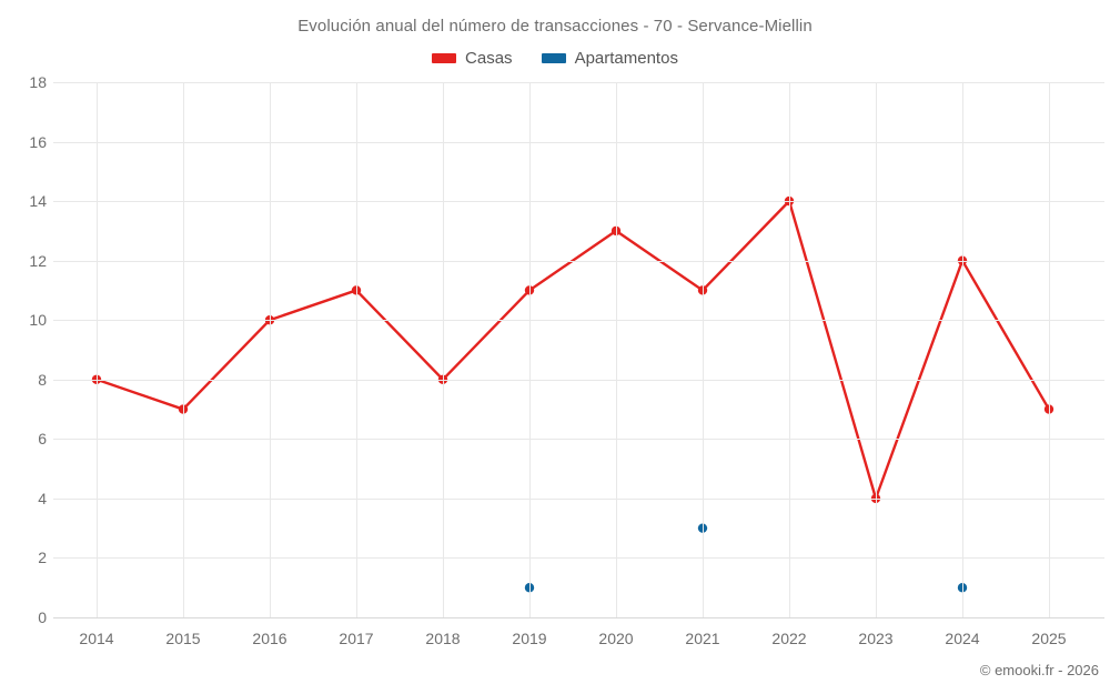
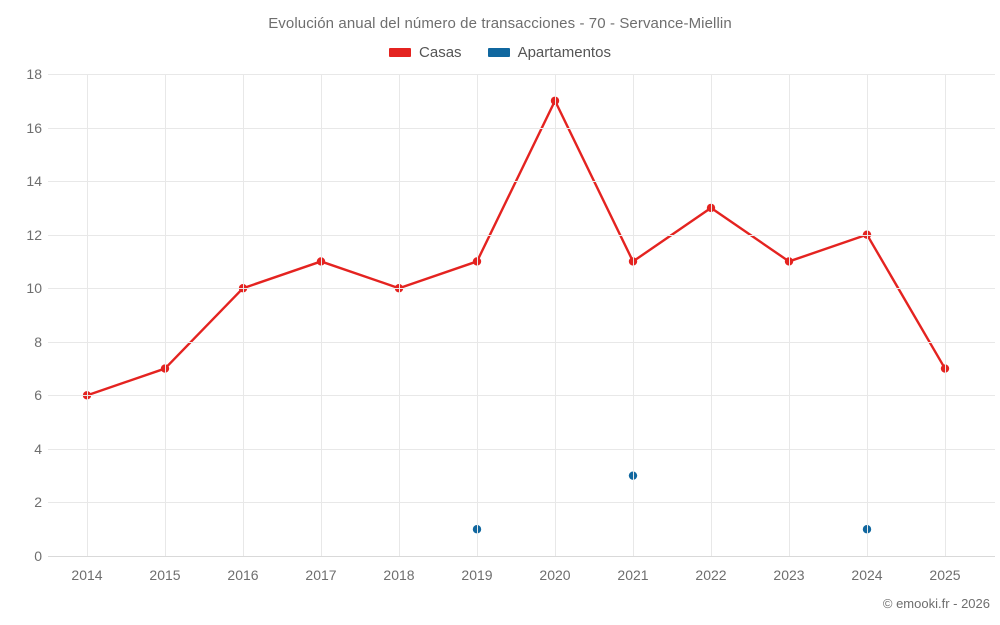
Casas/2014: 8 -> 6
Casas/2018: 8 -> 10
Casas/2020: 13 -> 17
Casas/2022: 14 -> 13
Casas/2023: 4 -> 11
